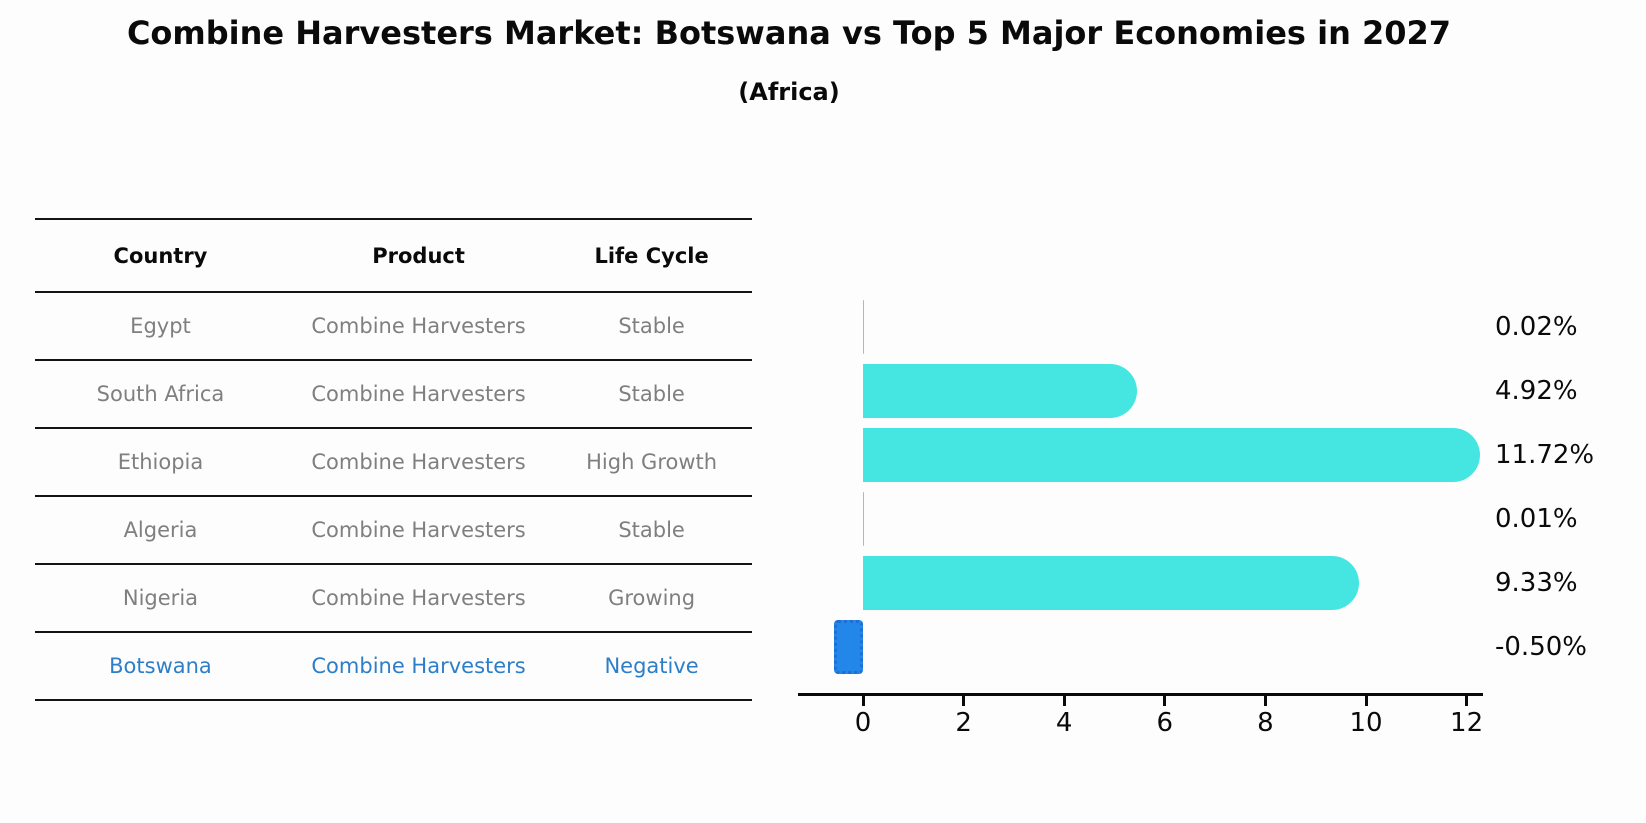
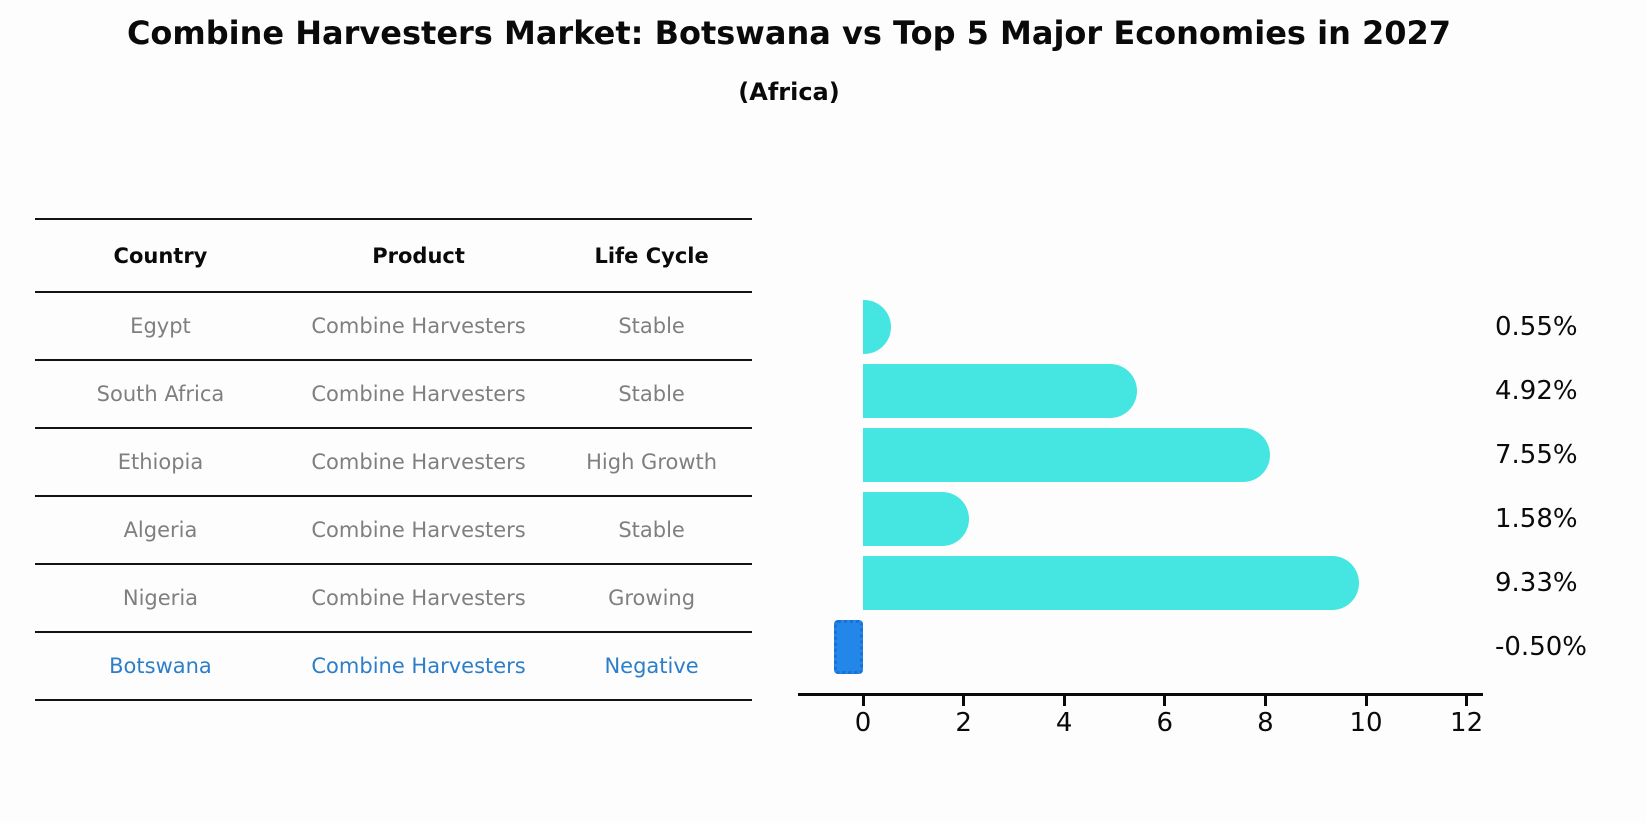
Egypt: 0.02% -> 0.55%
Ethiopia: 11.72% -> 7.55%
Algeria: 0.01% -> 1.58%
